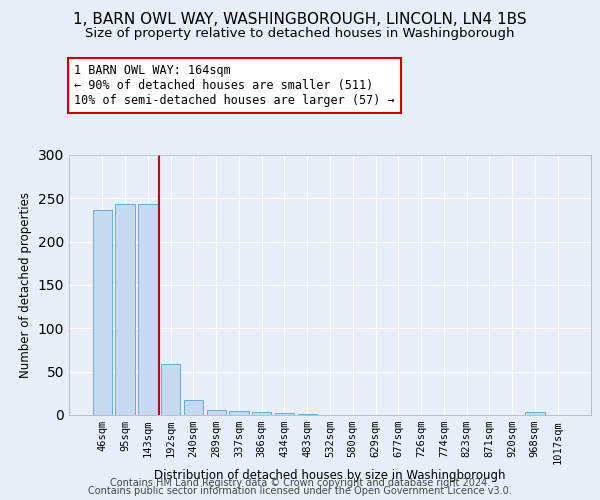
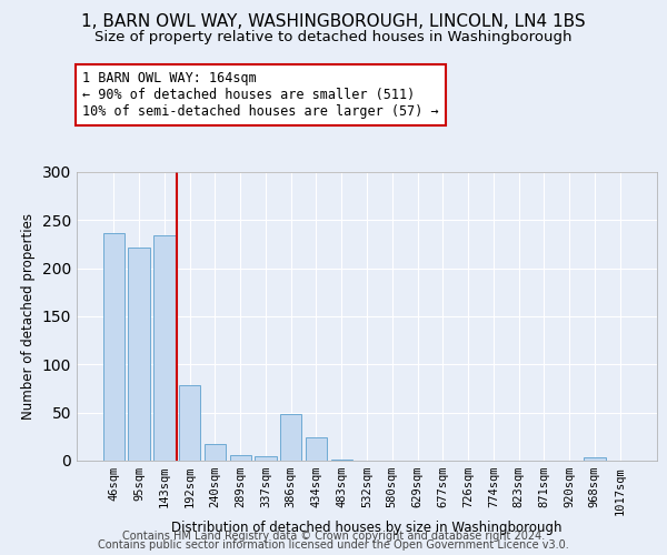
95sqm: 244 -> 222
143sqm: 244 -> 234
192sqm: 59 -> 78
386sqm: 4 -> 48
434sqm: 2 -> 24
